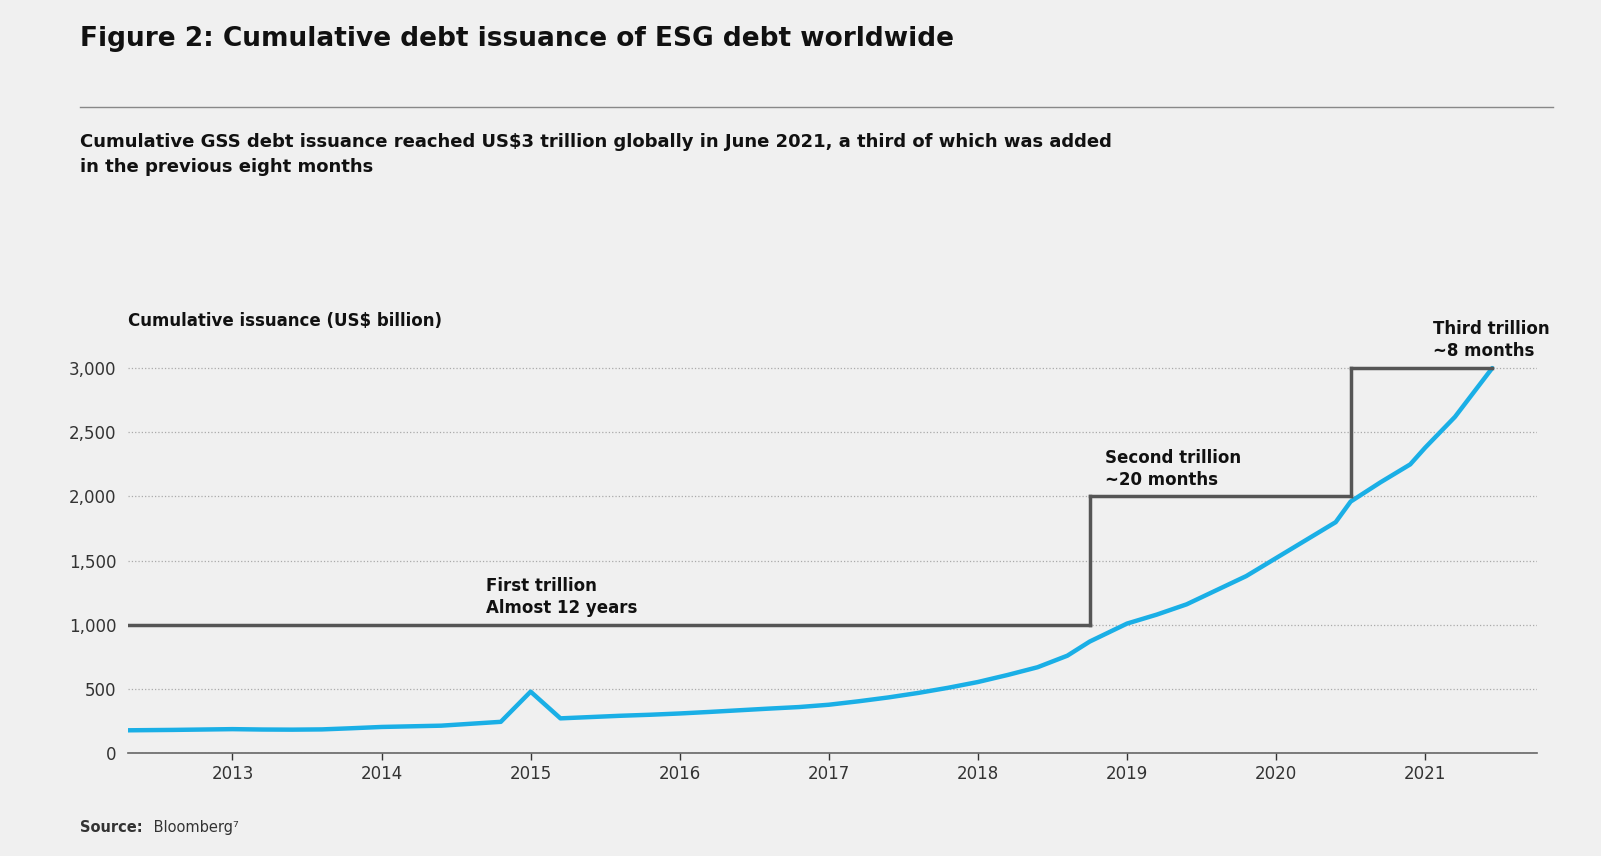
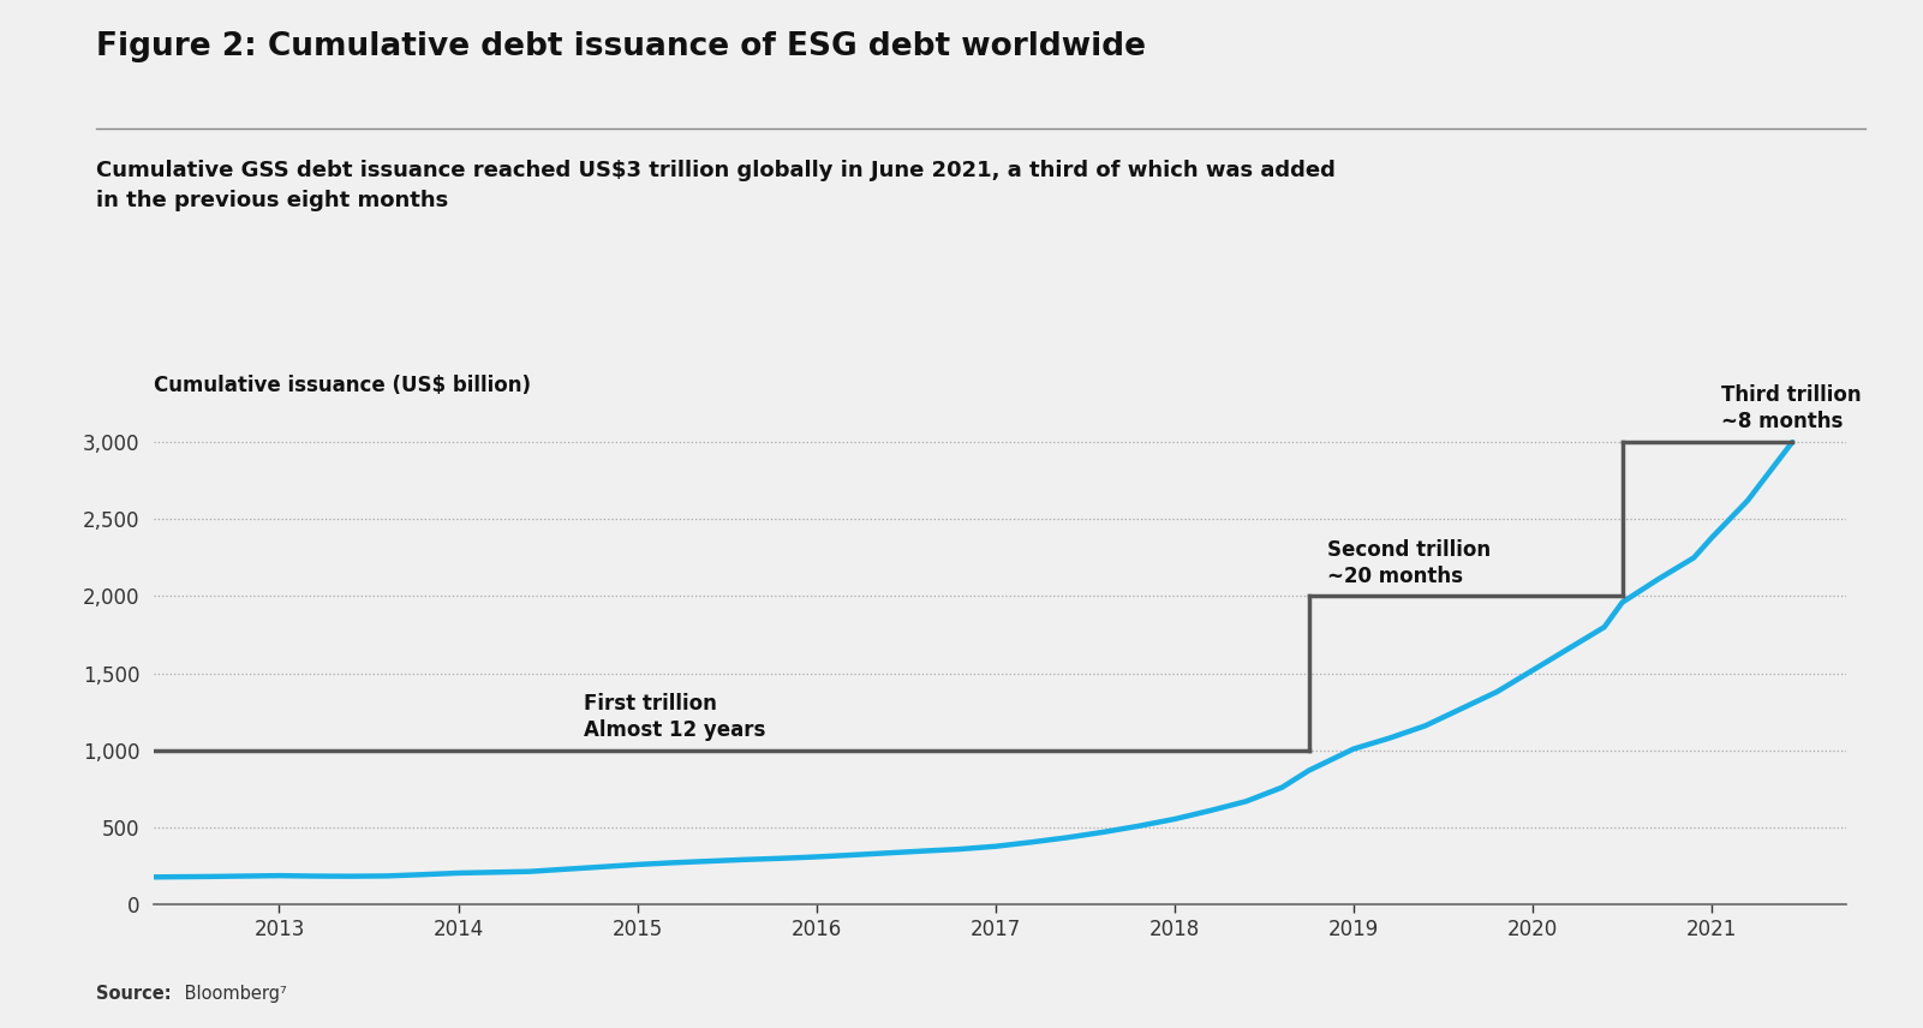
2015: 480 -> 260
